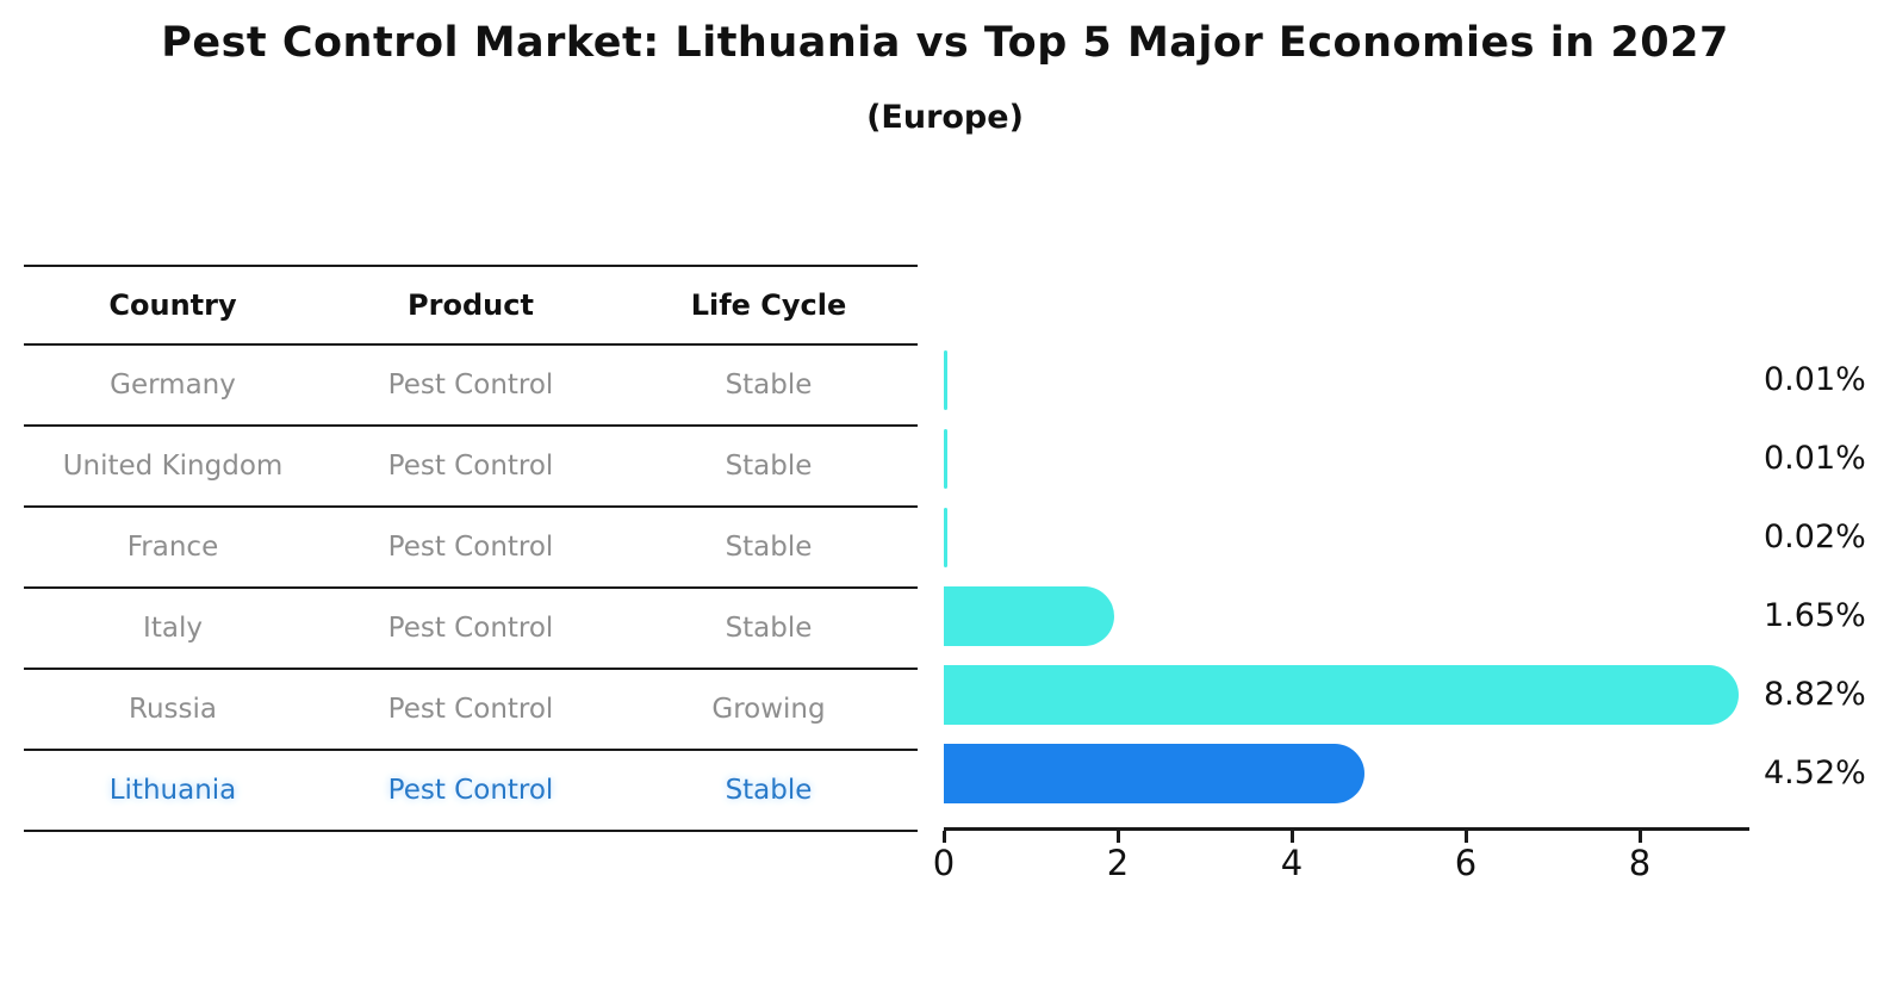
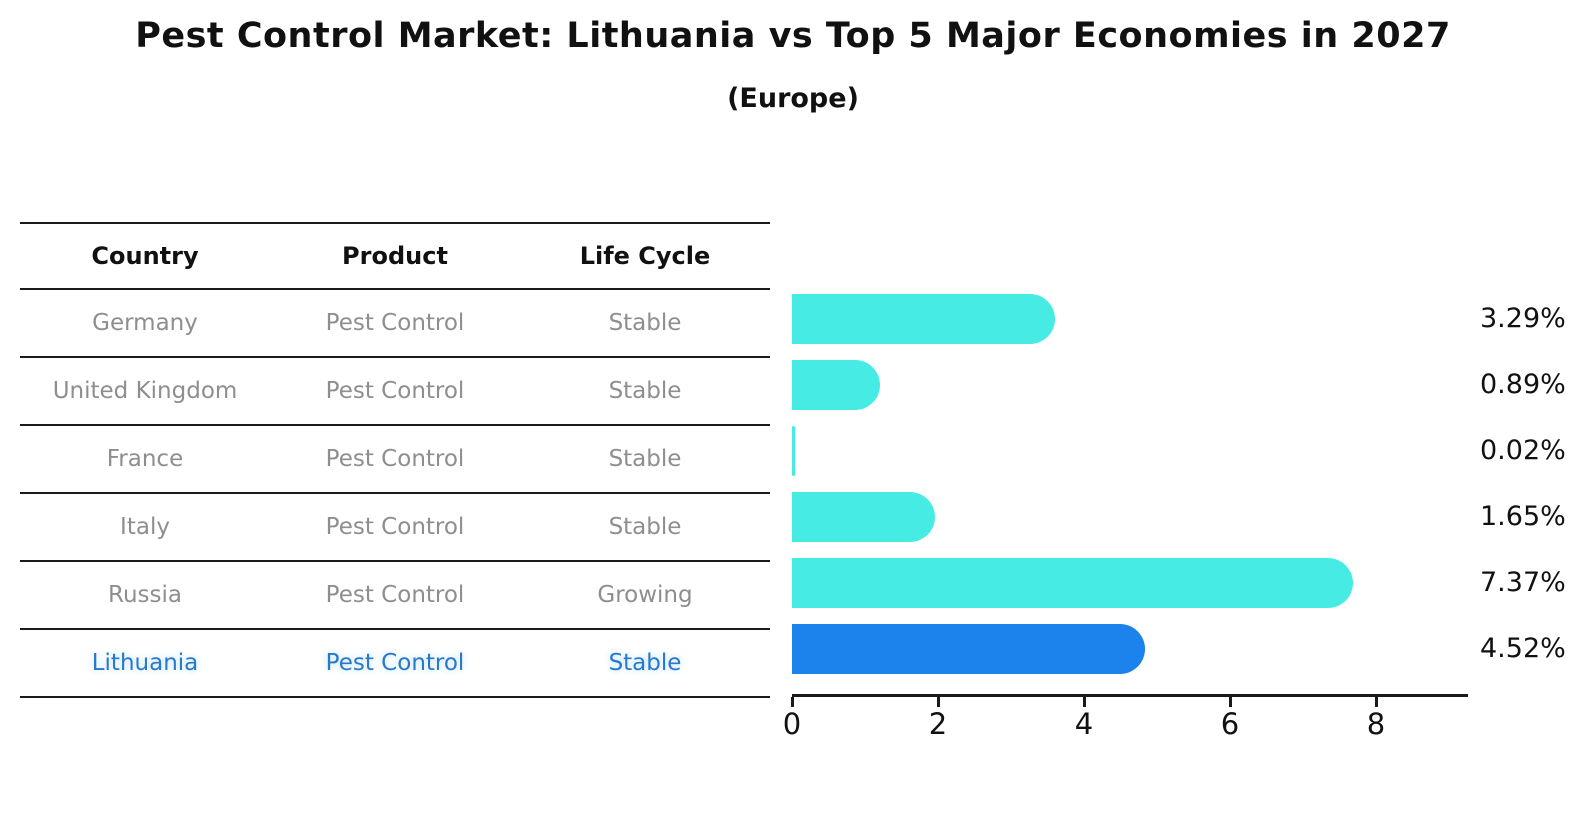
Germany: 0.01% -> 3.29%
United Kingdom: 0.01% -> 0.89%
Russia: 8.82% -> 7.37%
